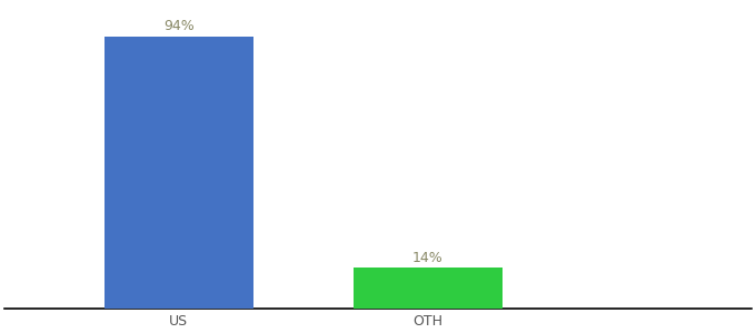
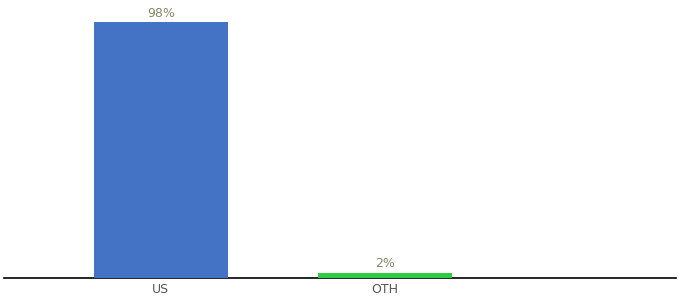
US: 94% -> 98%
OTH: 14% -> 2%
